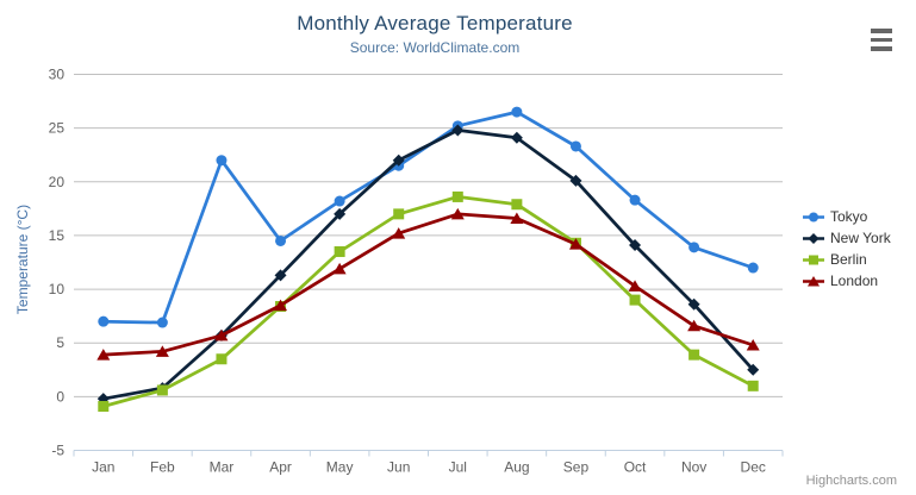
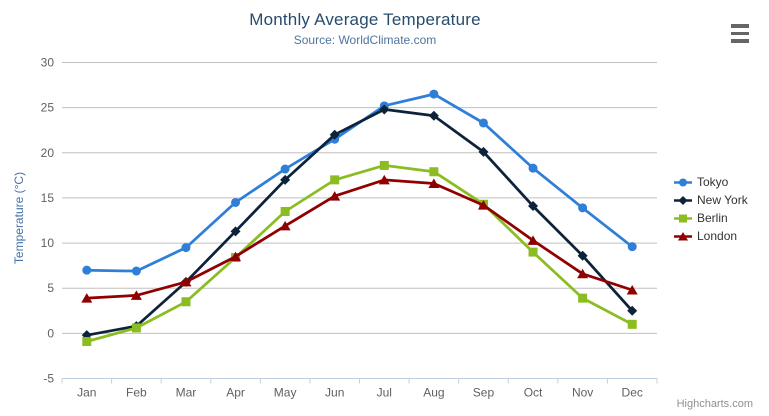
Tokyo/Mar: 22 -> 10
Tokyo/Dec: 12 -> 10
